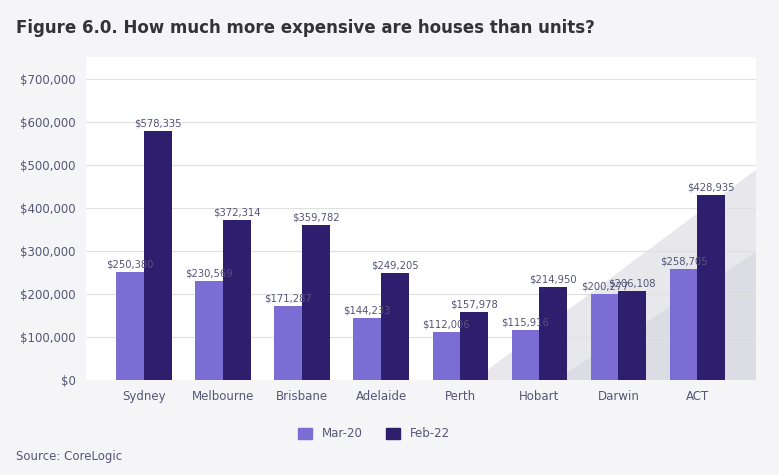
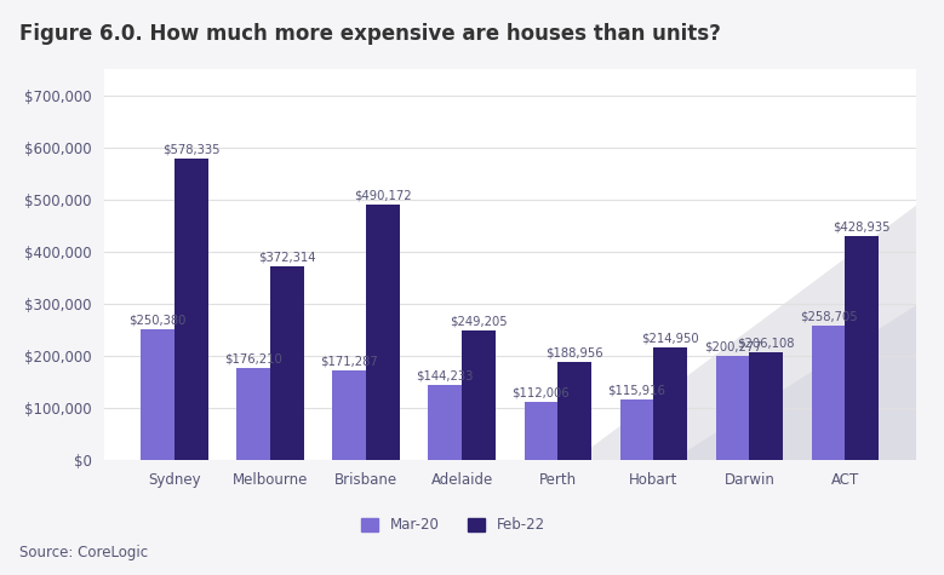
Mar-20/Melbourne: $230,569 -> $176,210
Feb-22/Brisbane: $359,782 -> $490,172
Feb-22/Perth: $157,978 -> $188,956
